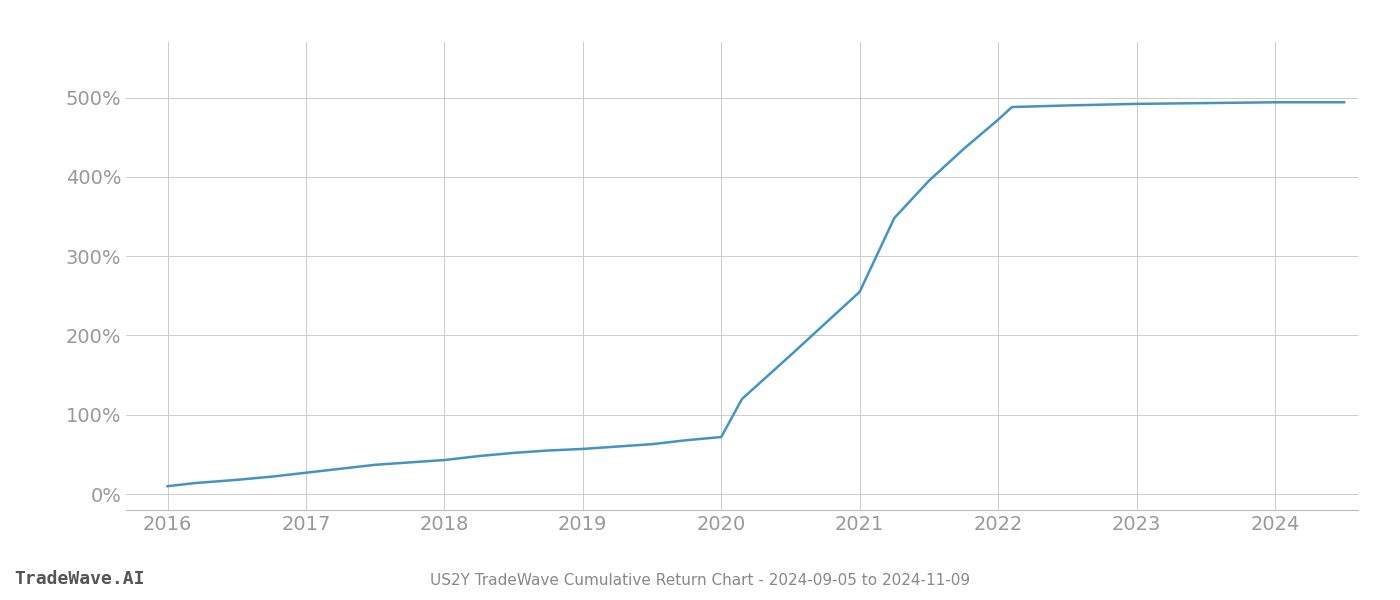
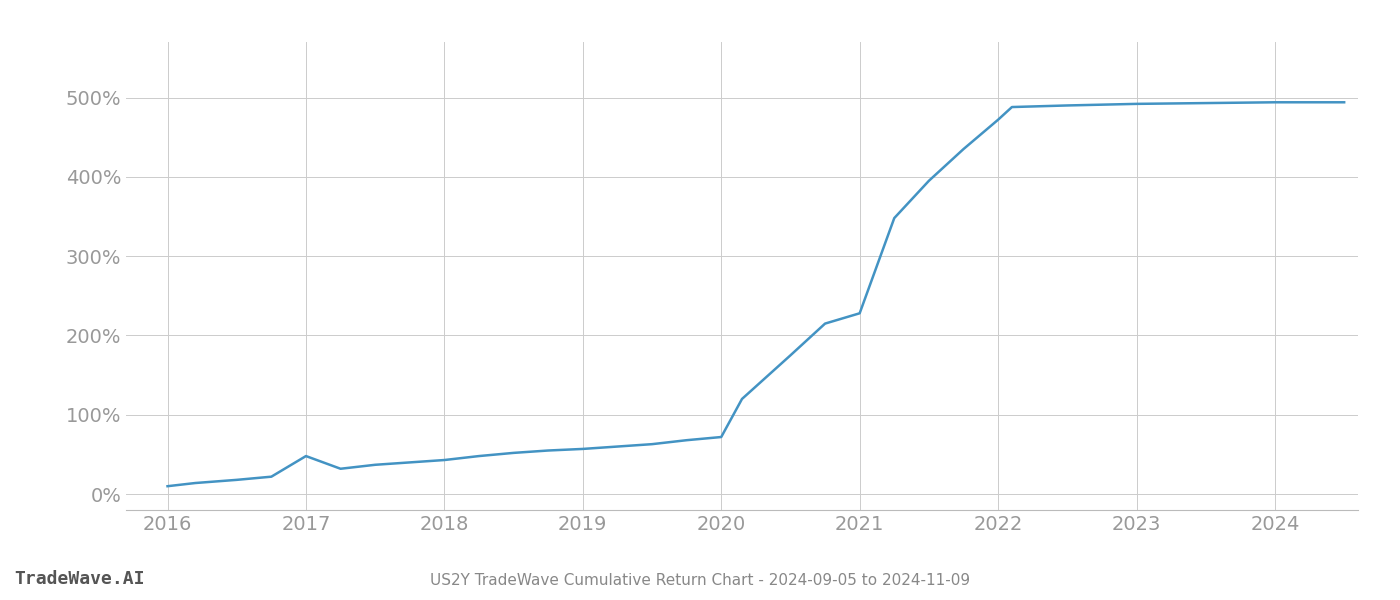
2017: 27% -> 48%
2021: 255% -> 228%
